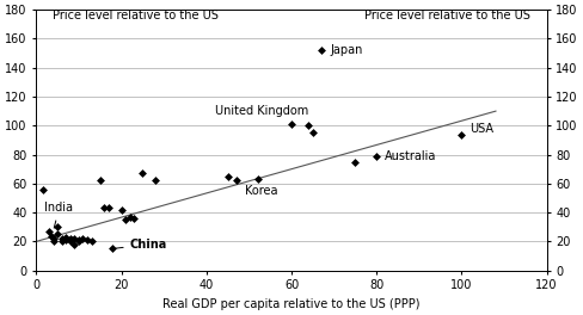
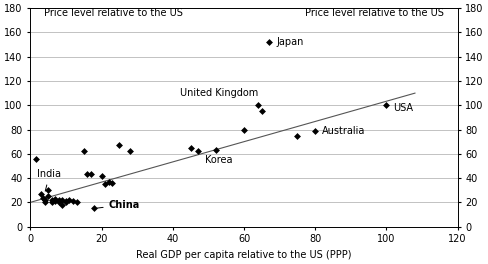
60: 101 -> 80
100: 94 -> 100
